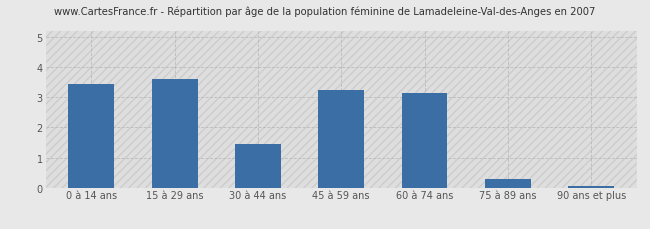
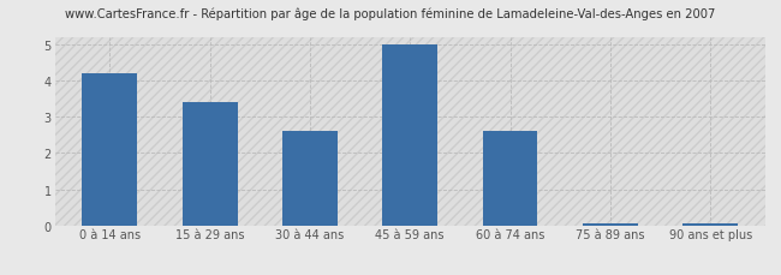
0 à 14 ans: 3.45 -> 4.20
15 à 29 ans: 3.60 -> 3.40
30 à 44 ans: 1.45 -> 2.60
45 à 59 ans: 3.25 -> 5.00
60 à 74 ans: 3.15 -> 2.60
75 à 89 ans: 0.30 -> 0.05
